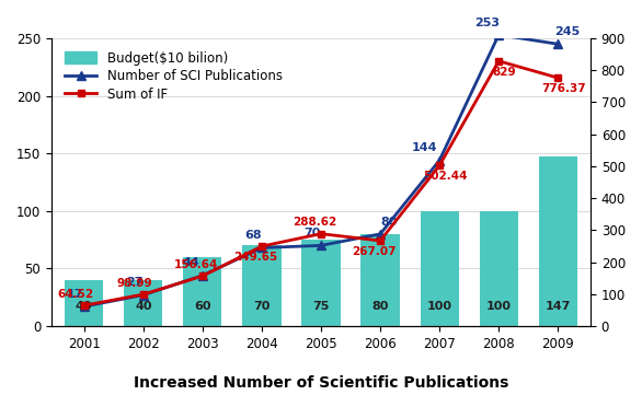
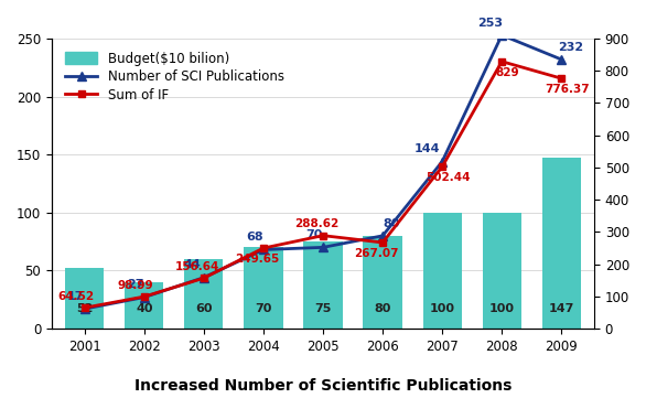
Budget($10 bilion)/2001: 40 -> 52
Number of SCI Publications/2009: 245 -> 232
